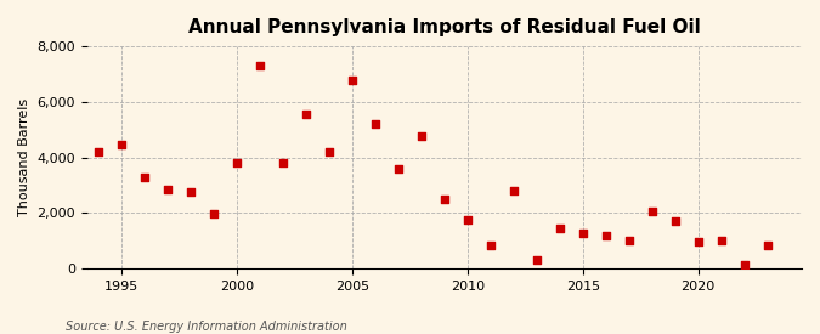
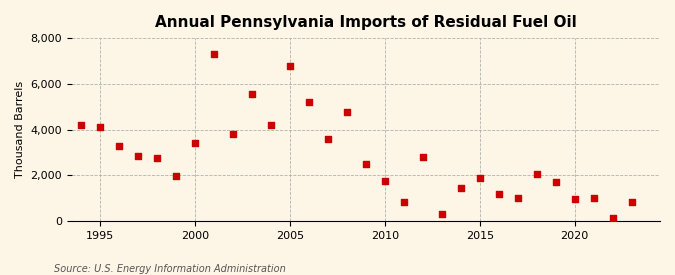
1995: 4,450 -> 4,100
2000: 3,800 -> 3,400
2015: 1,250 -> 1,900
